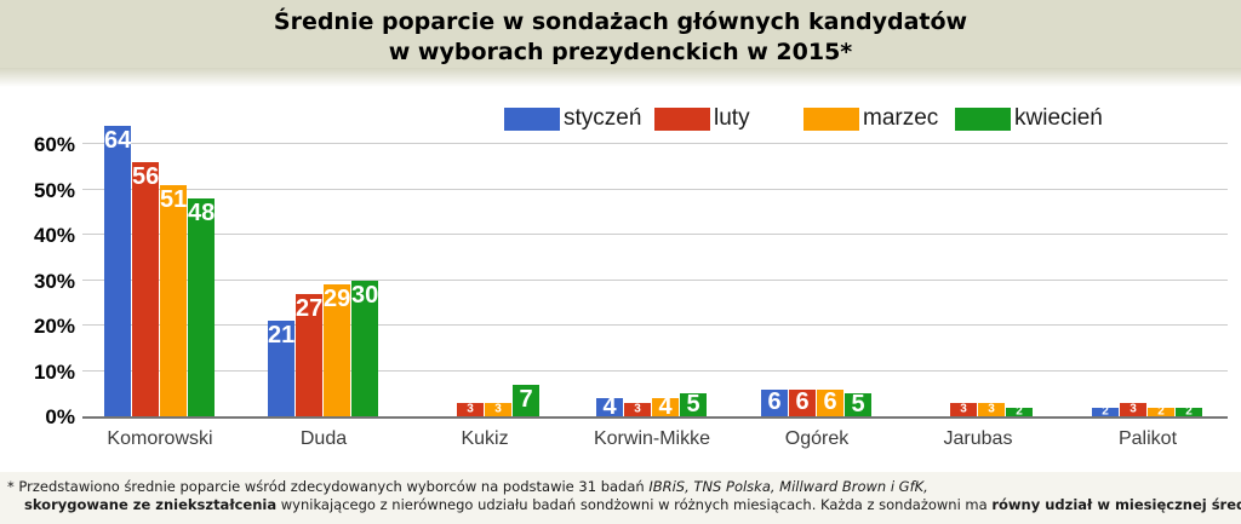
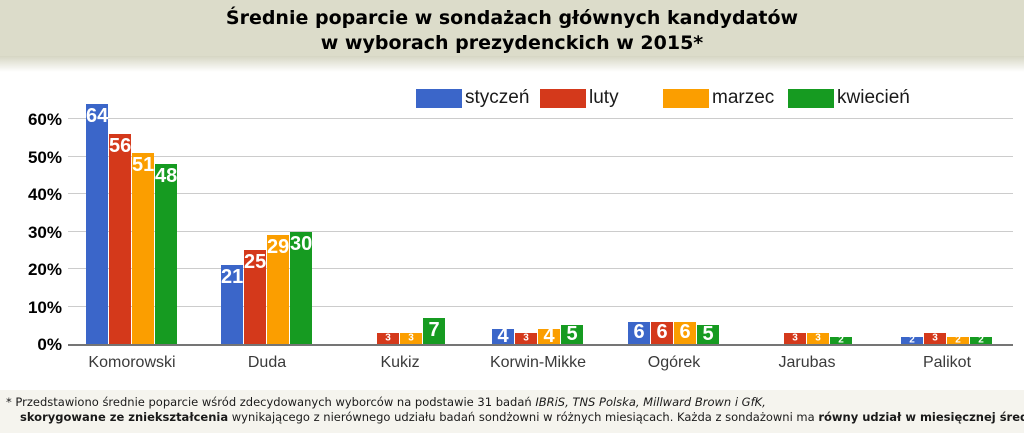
luty/Duda: 27 -> 25
